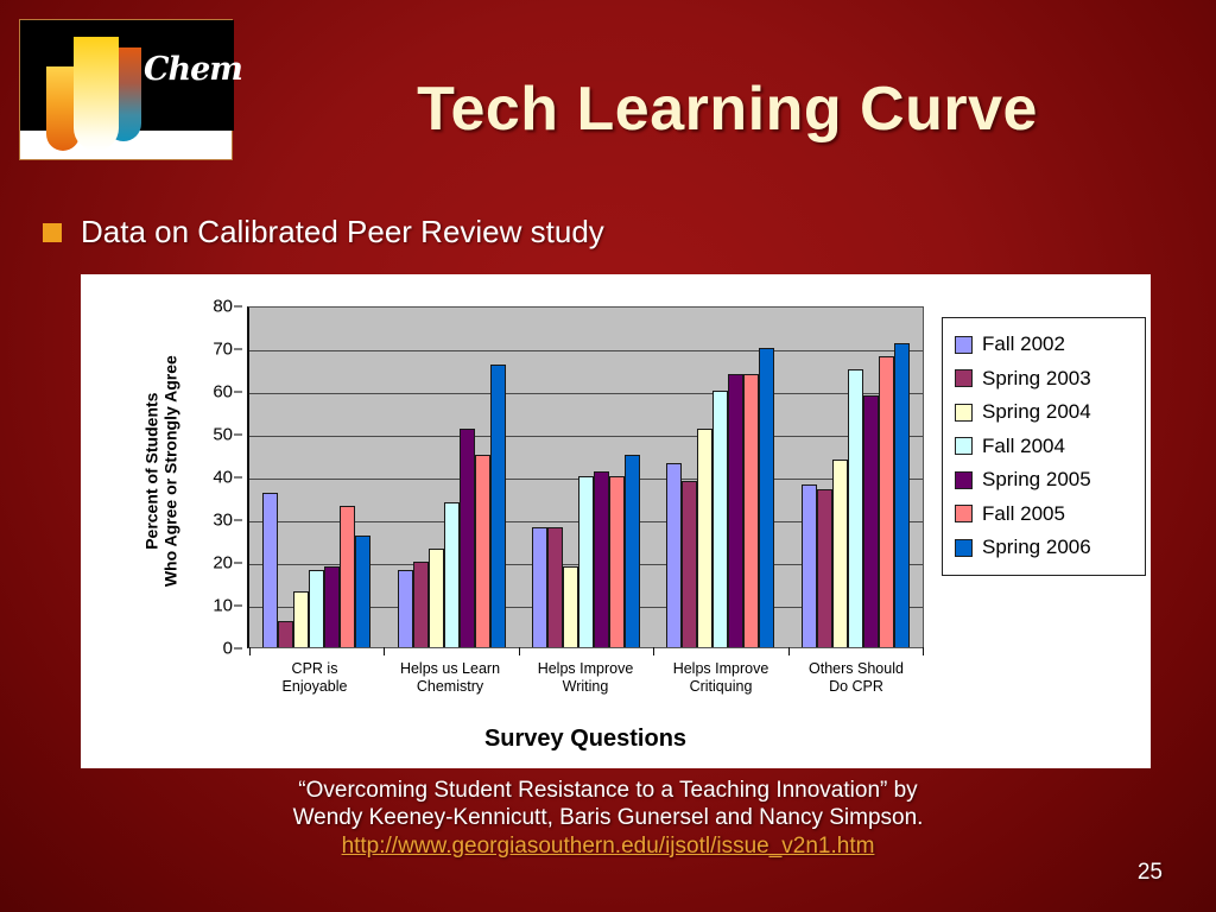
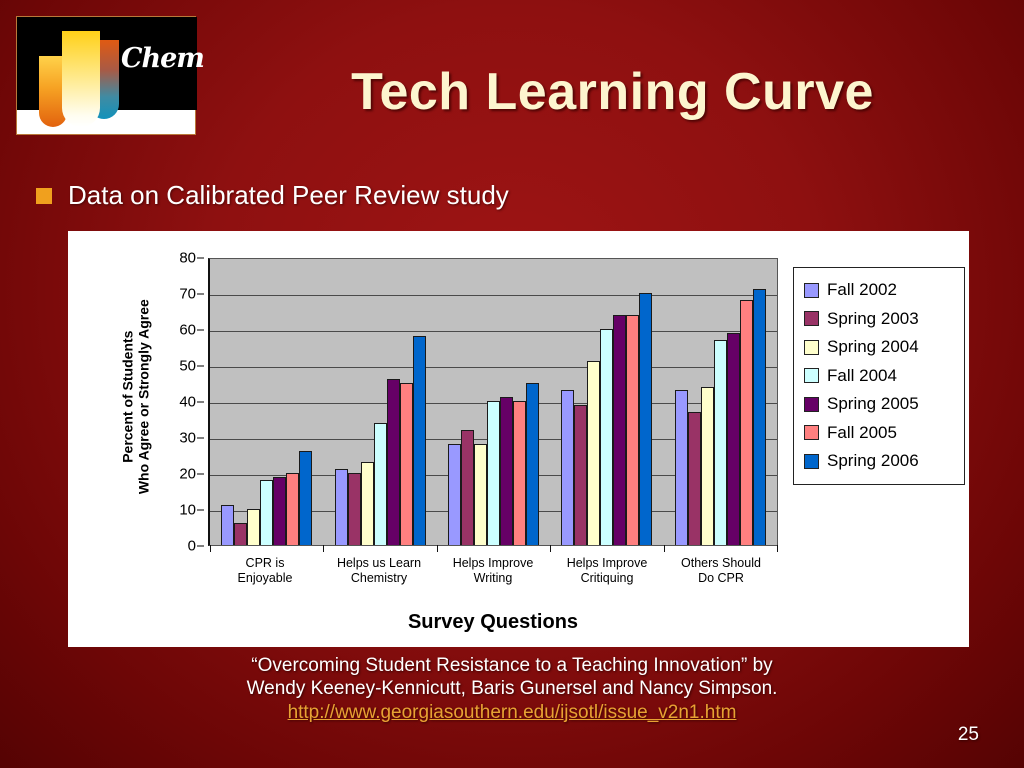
Fall 2002/CPR is Enjoyable: 36 -> 11
Spring 2004/CPR is Enjoyable: 13 -> 10
Fall 2005/CPR is Enjoyable: 33 -> 20
Fall 2002/Helps us Learn Chemistry: 18 -> 21
Spring 2005/Helps us Learn Chemistry: 51 -> 46
Spring 2006/Helps us Learn Chemistry: 66 -> 58
Spring 2003/Helps Improve Writing: 28 -> 32
Spring 2004/Helps Improve Writing: 19 -> 28
Fall 2002/Others Should Do CPR: 38 -> 43
Fall 2004/Others Should Do CPR: 65 -> 57
